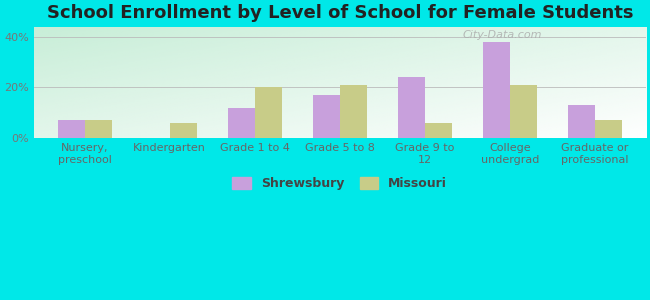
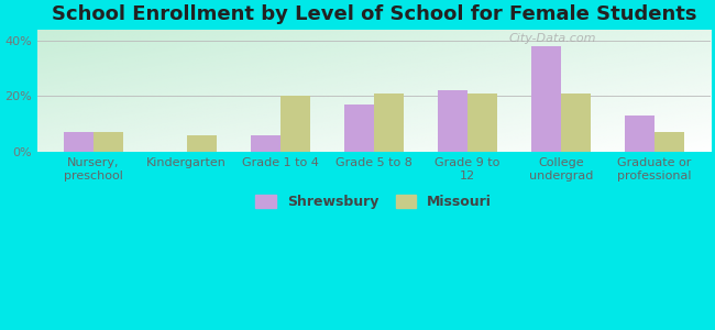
Shrewsbury/Grade 1 to 4: 12% -> 6%
Shrewsbury/Grade 9 to 12: 24% -> 22%
Missouri/Grade 9 to 12: 6% -> 21%
